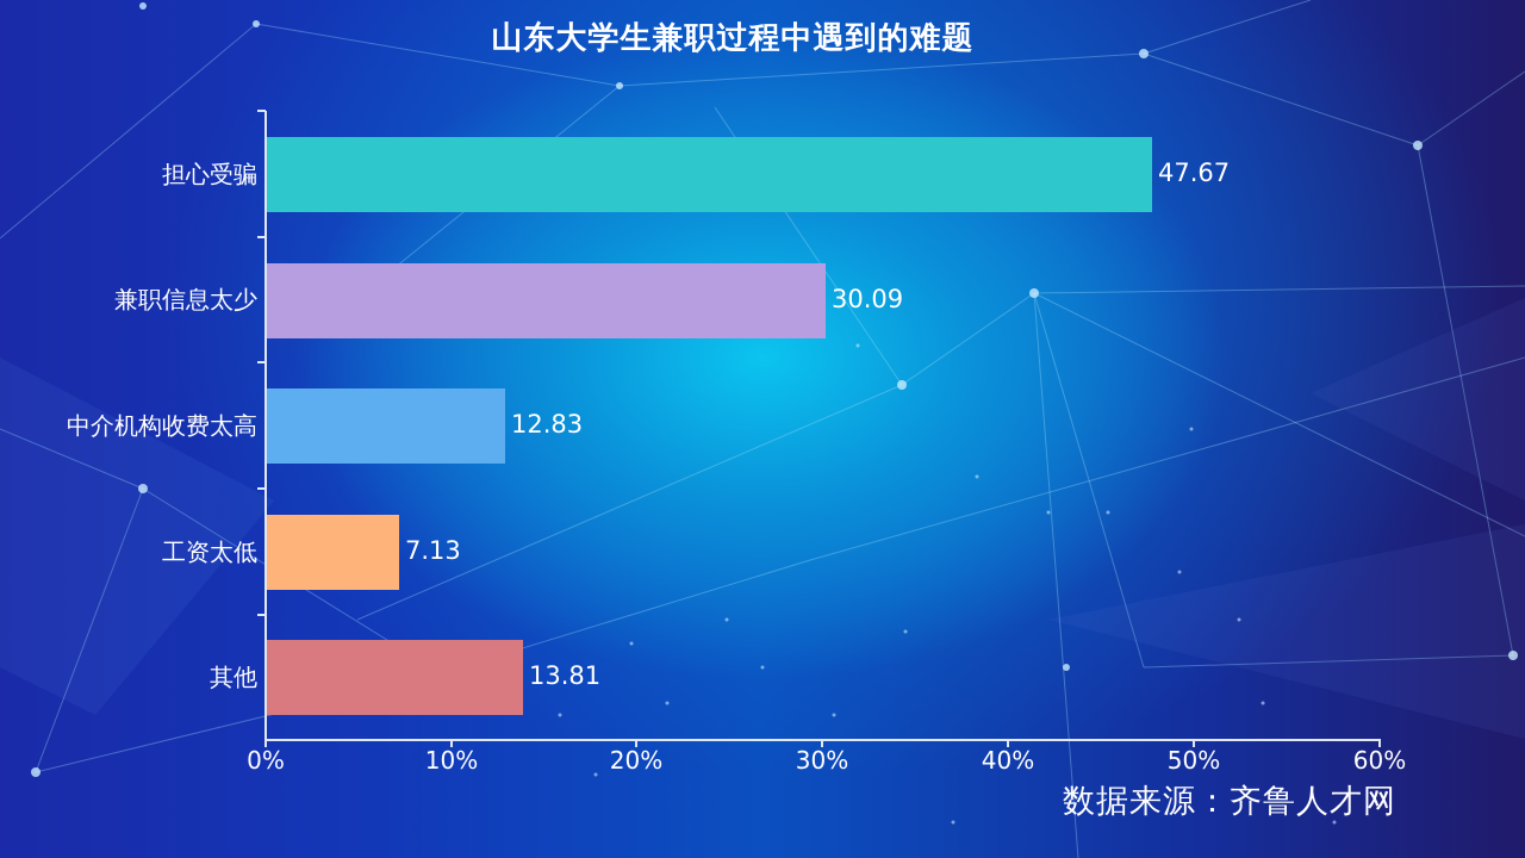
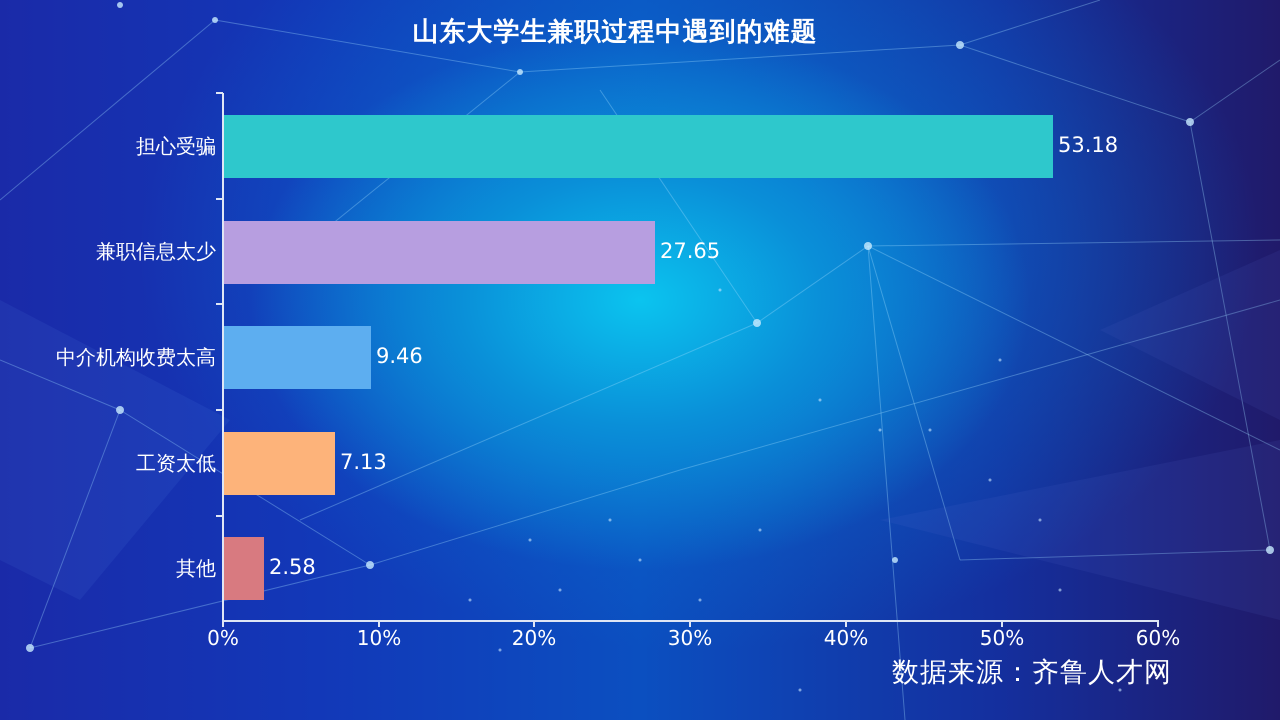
担心受骗: 47.67 -> 53.18
兼职信息太少: 30.09 -> 27.65
中介机构收费太高: 12.83 -> 9.46
其他: 13.81 -> 2.58
